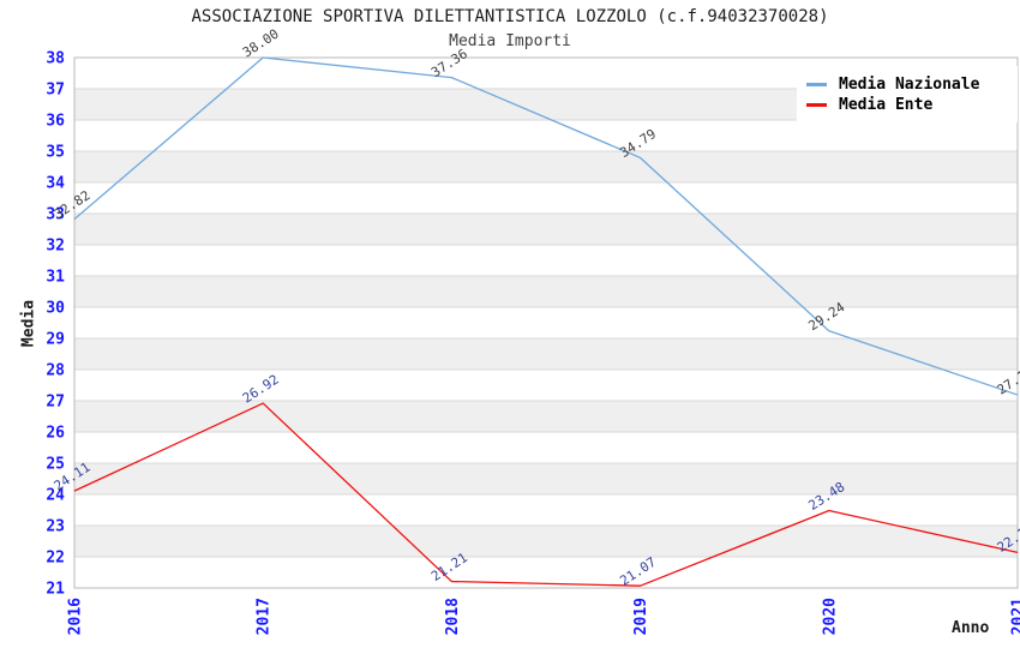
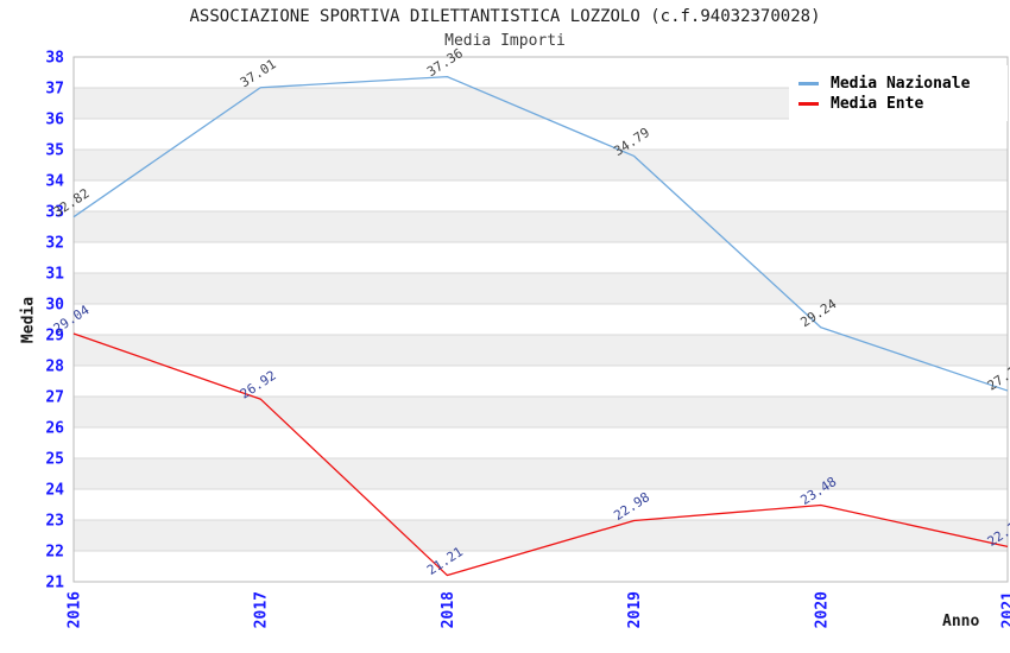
Media Ente/2016: 24.11 -> 29.04
Media Nazionale/2017: 38.00 -> 37.01
Media Ente/2019: 21.07 -> 22.98
